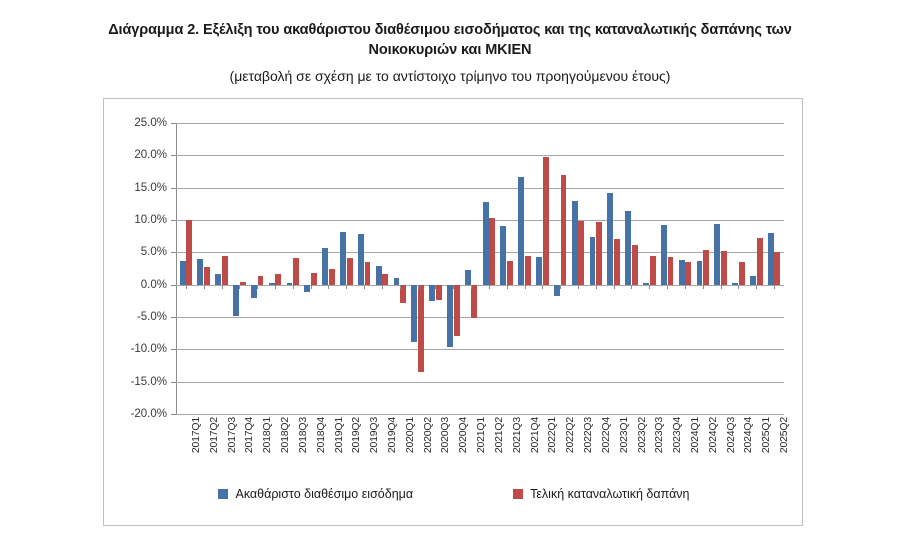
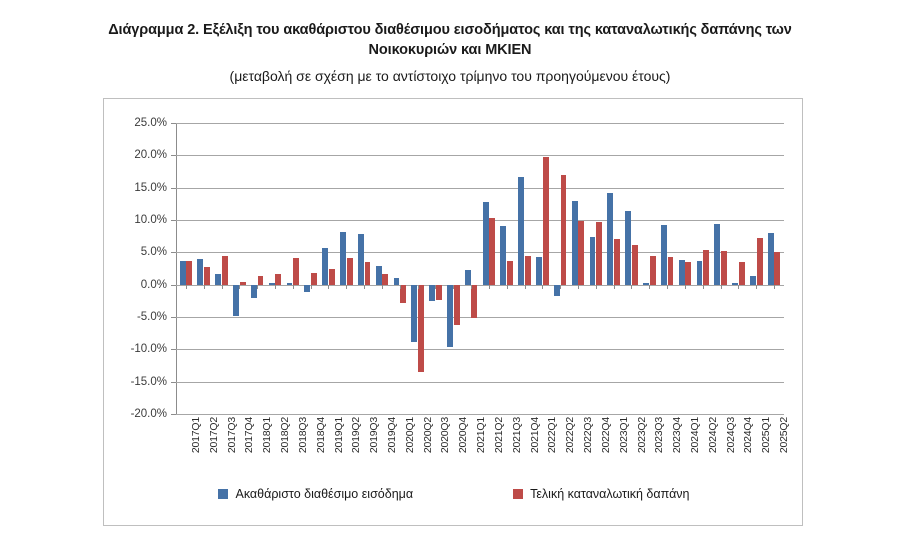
Τελική καταναλωτική δαπάνη/2017Q1: 10% -> 4%
Τελική καταναλωτική δαπάνη/2020Q4: -8% -> -6%
